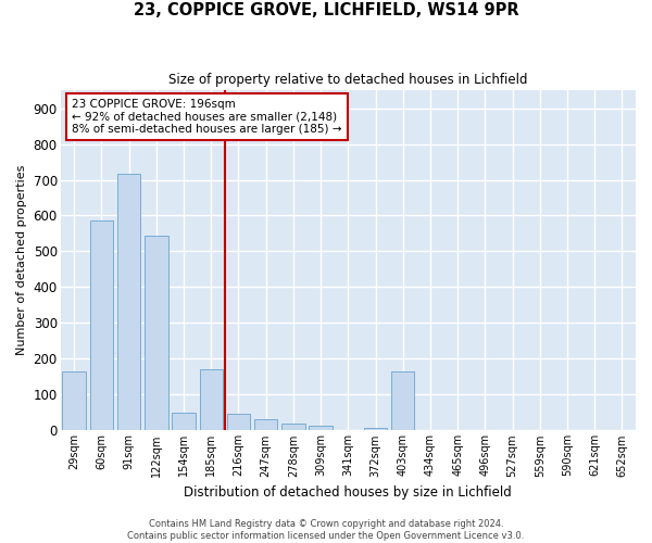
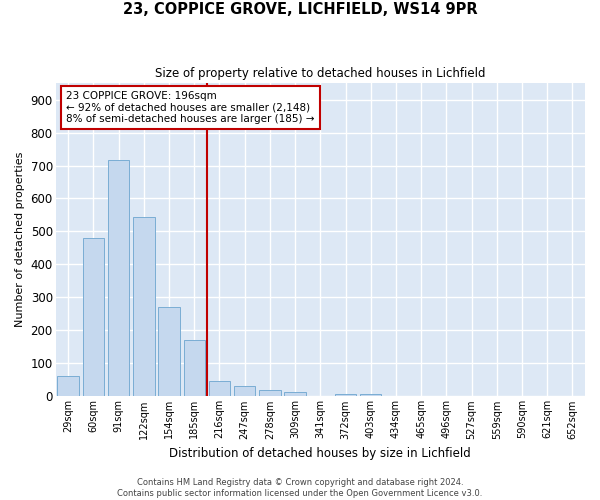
29sqm: 165 -> 63
60sqm: 585 -> 480
154sqm: 50 -> 272
403sqm: 165 -> 7
